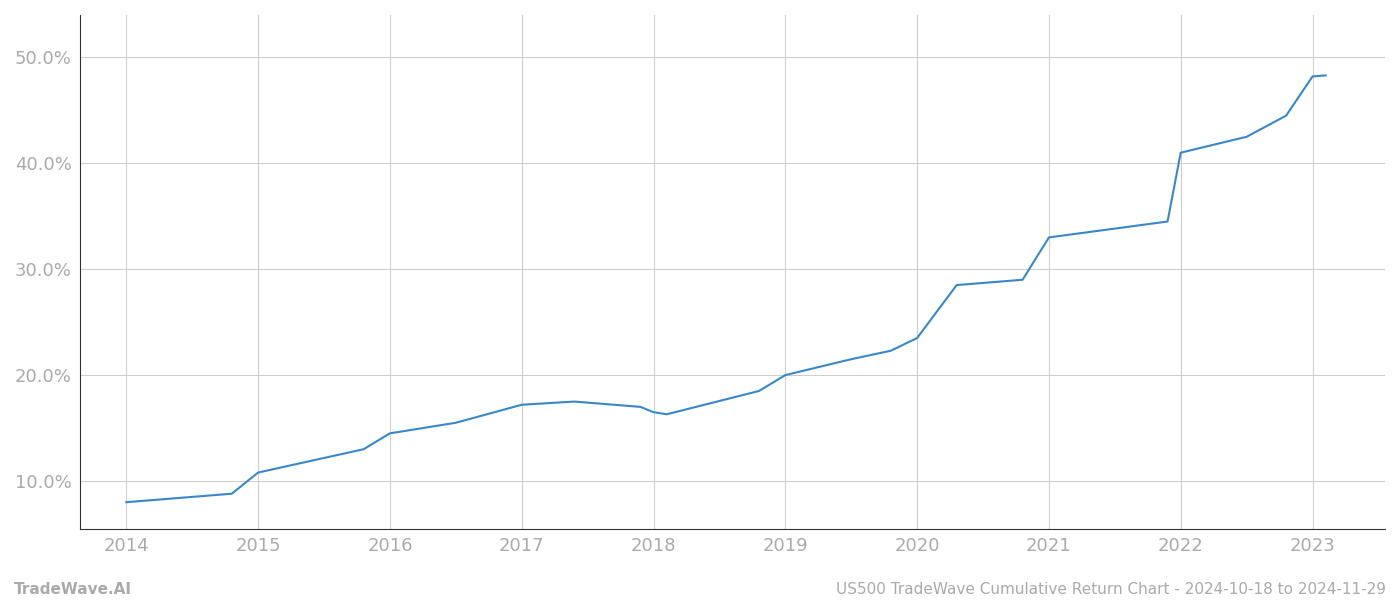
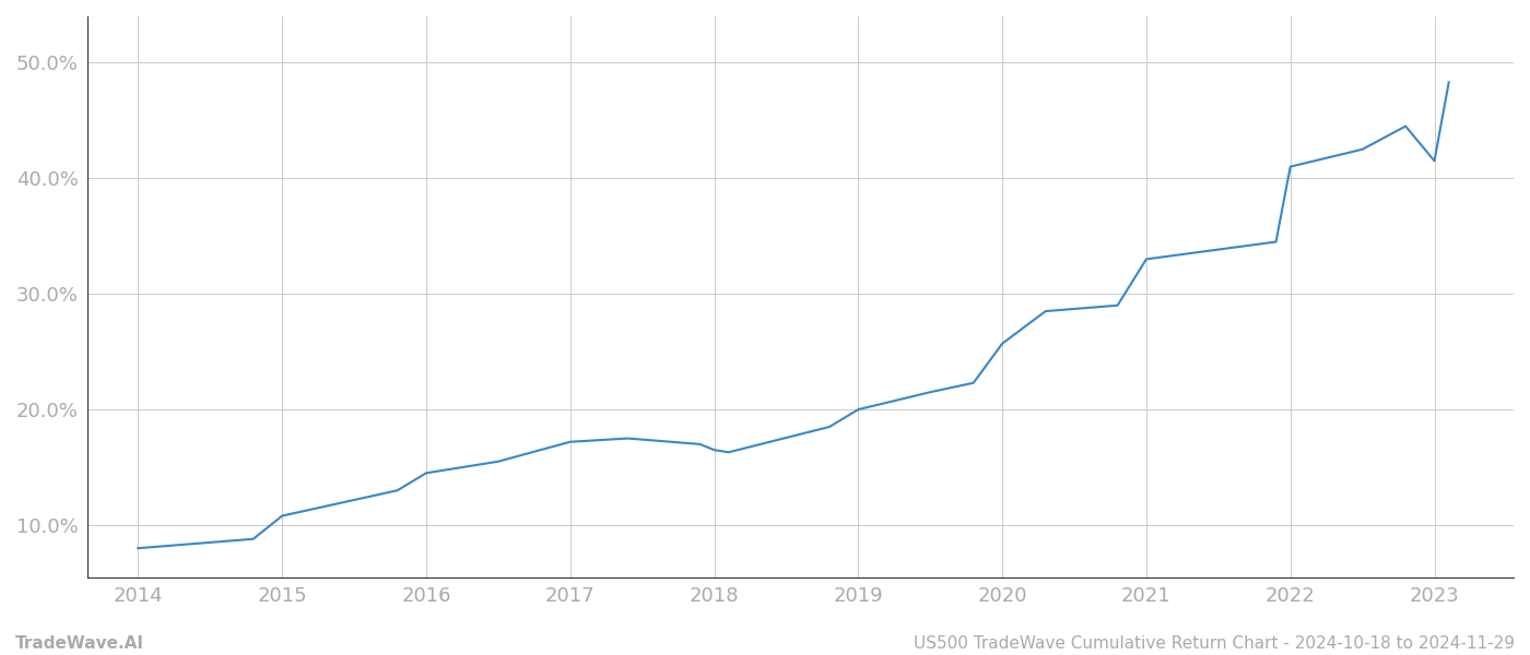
2020: 23.5% -> 25.7%
2023: 48.2% -> 41.5%
